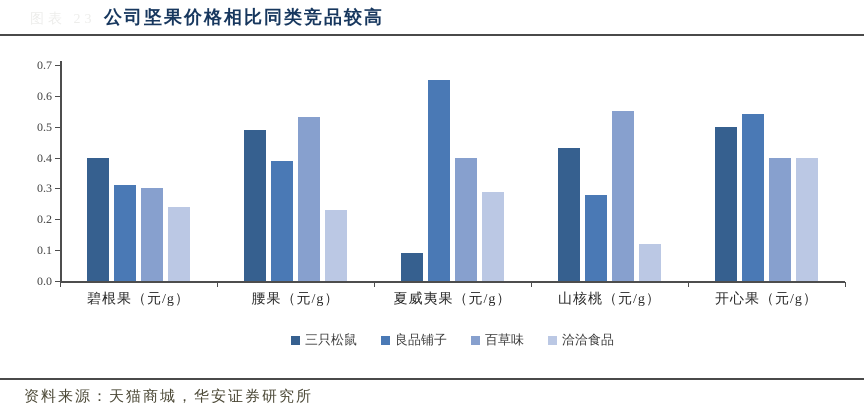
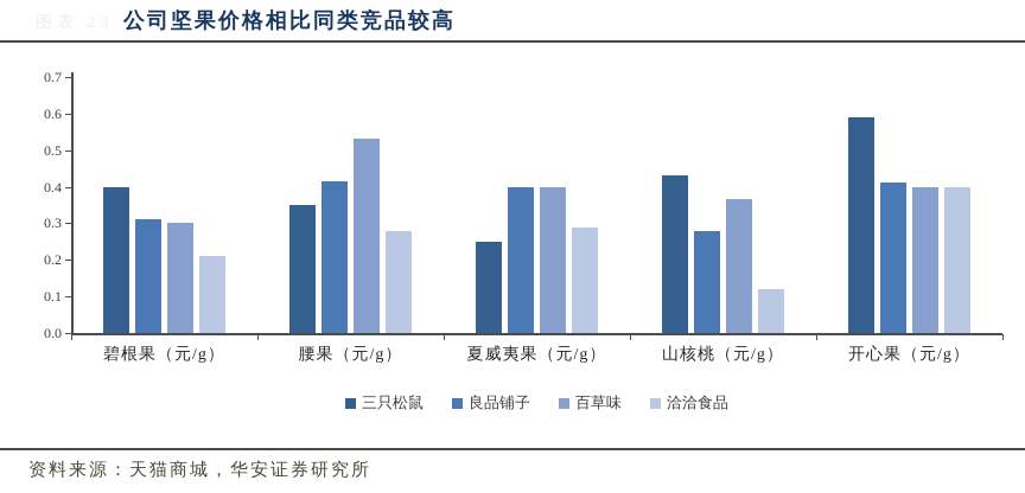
洽洽食品/碧根果（元/g）: 0.24 -> 0.21
三只松鼠/腰果（元/g）: 0.49 -> 0.35
良品铺子/腰果（元/g）: 0.39 -> 0.41
洽洽食品/腰果（元/g）: 0.23 -> 0.28
三只松鼠/夏威夷果（元/g）: 0.09 -> 0.25
良品铺子/夏威夷果（元/g）: 0.65 -> 0.40
百草味/山核桃（元/g）: 0.55 -> 0.36
三只松鼠/开心果（元/g）: 0.50 -> 0.59
良品铺子/开心果（元/g）: 0.54 -> 0.41
